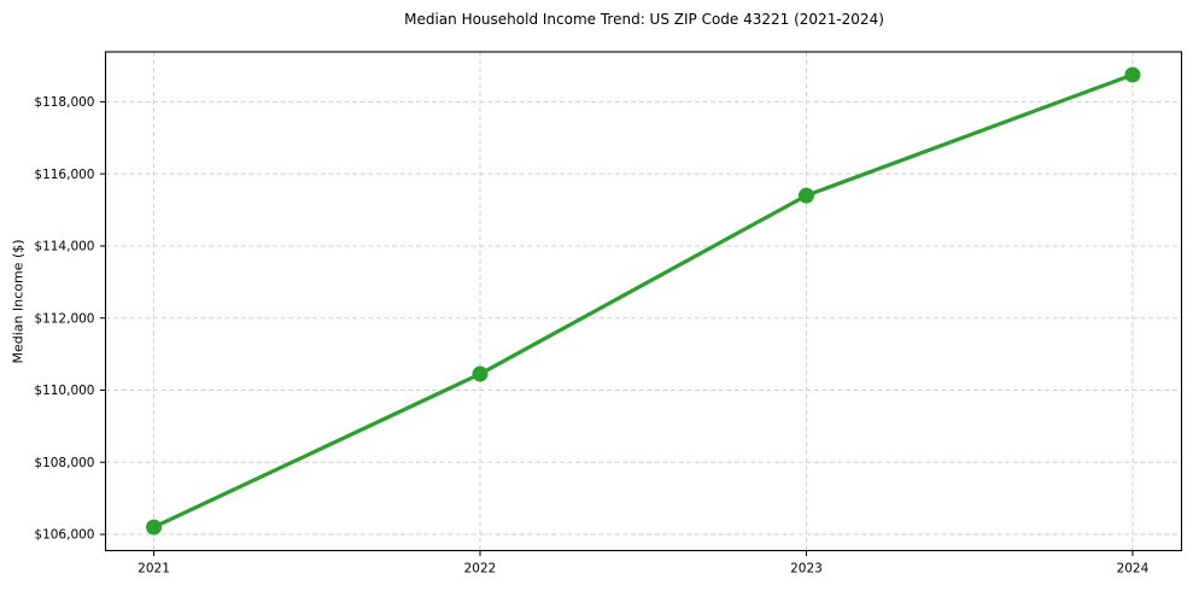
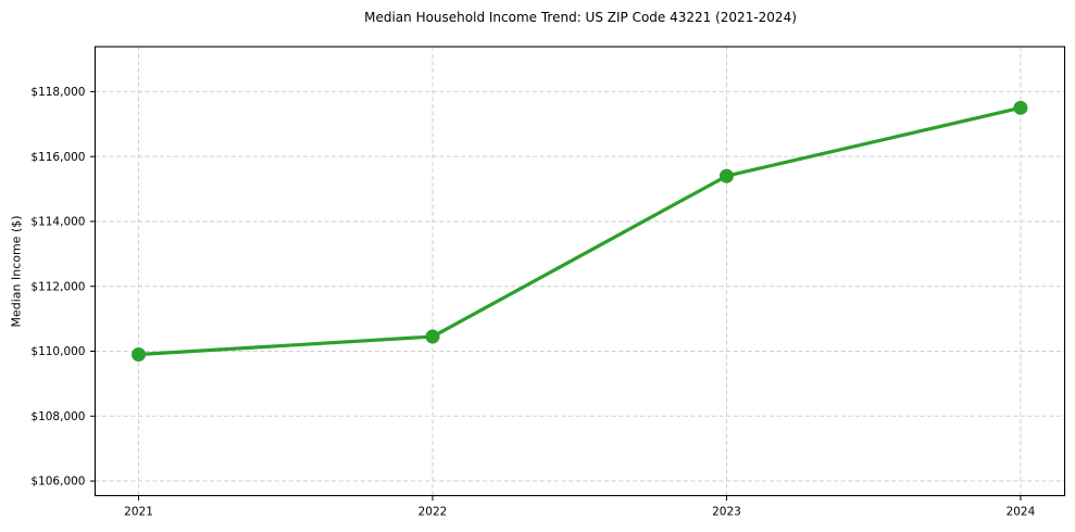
2021: $106200 -> $109900
2024: $118800 -> $117500
